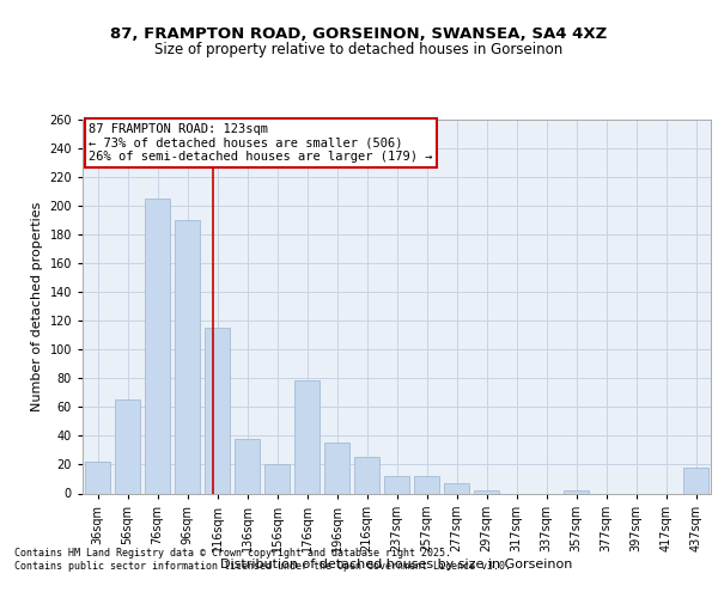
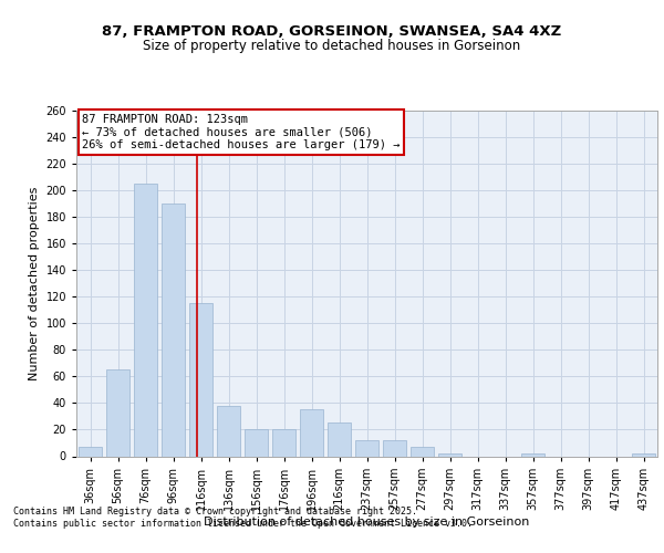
36sqm: 22 -> 7
176sqm: 79 -> 20
437sqm: 18 -> 2
